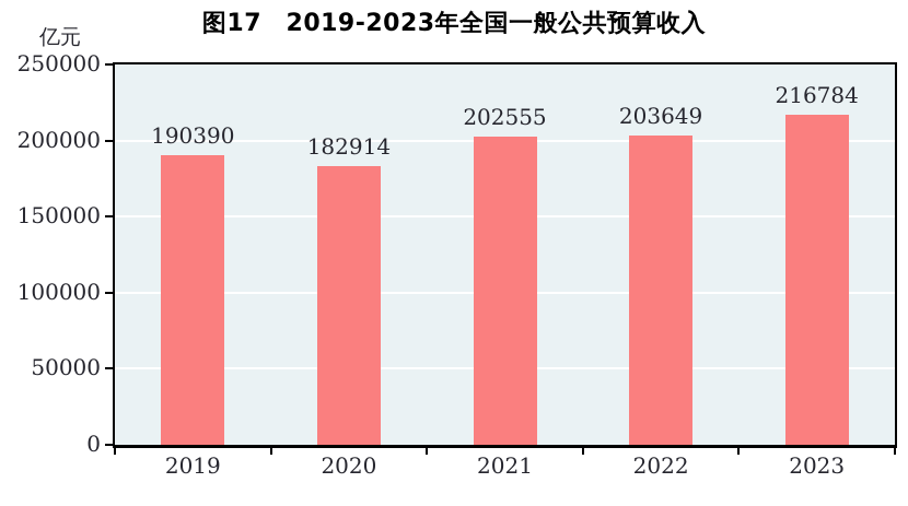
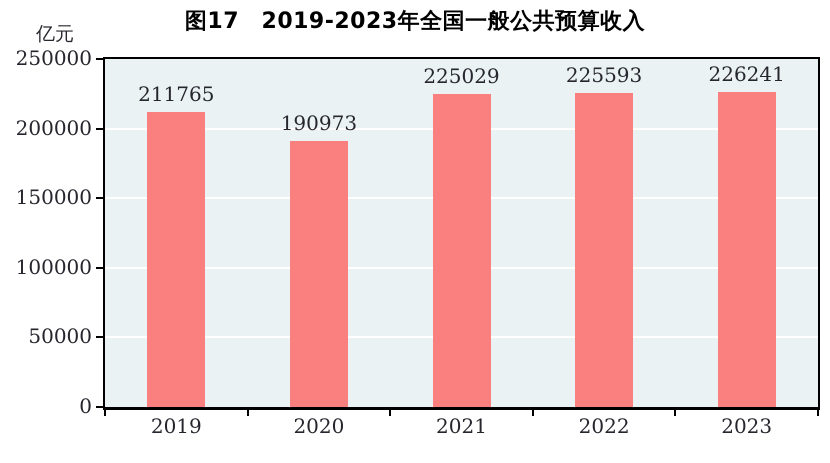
2019: 190390 -> 211765
2020: 182914 -> 190973
2021: 202555 -> 225029
2022: 203649 -> 225593
2023: 216784 -> 226241
